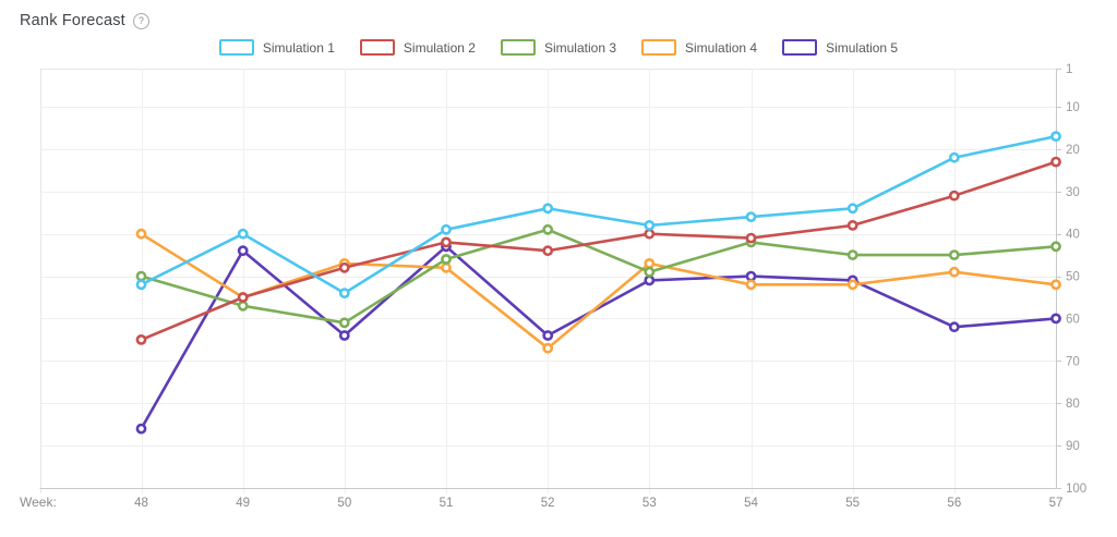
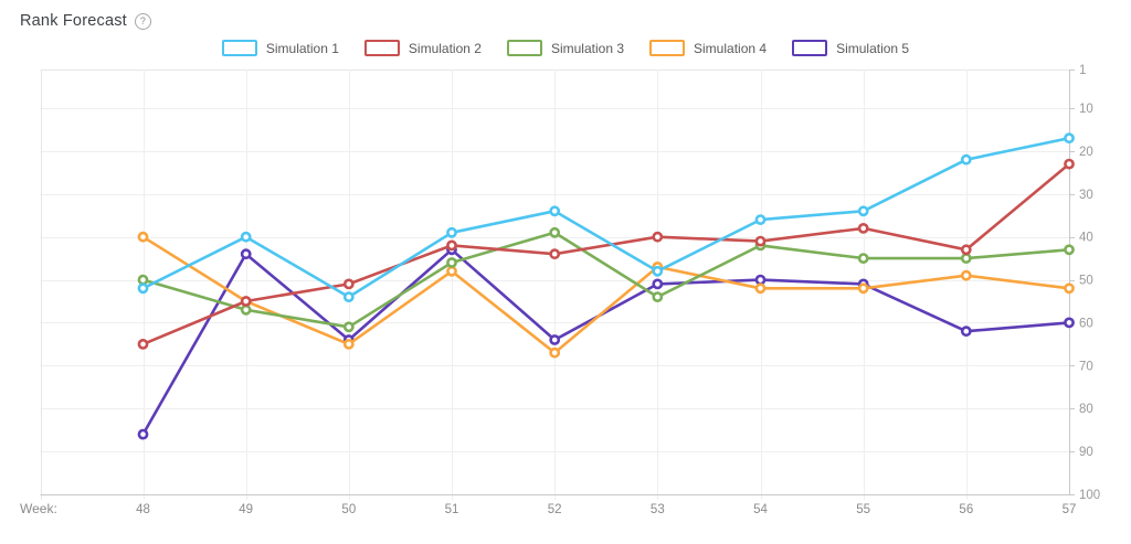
Simulation 2/50: 48 -> 51
Simulation 4/50: 47 -> 65
Simulation 1/53: 38 -> 48
Simulation 3/53: 49 -> 54
Simulation 2/56: 31 -> 43
